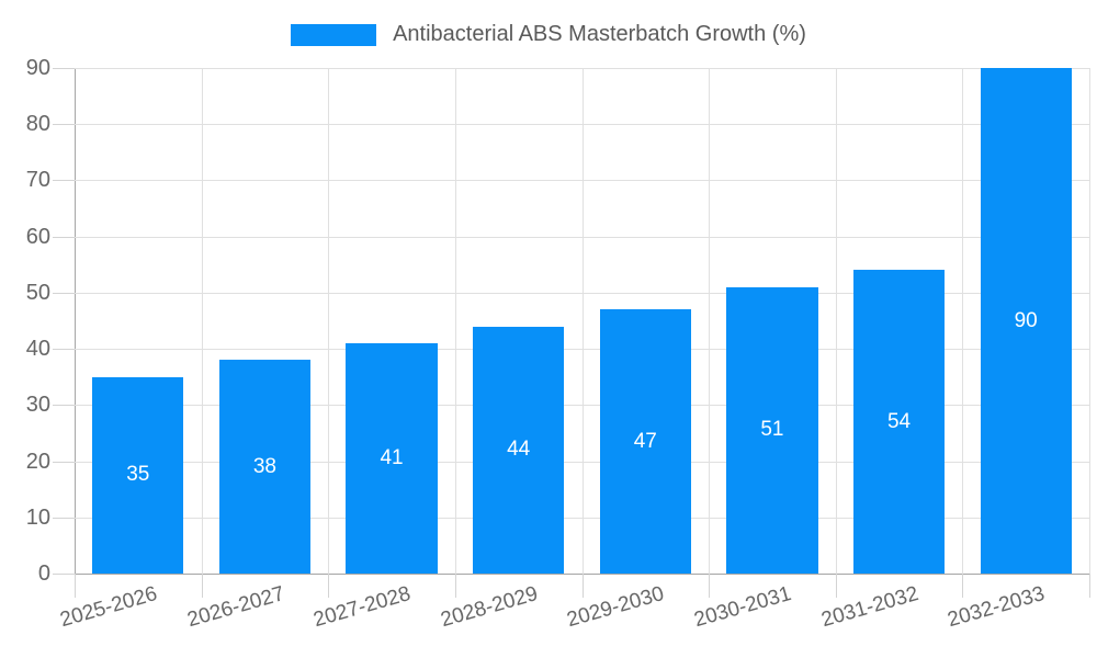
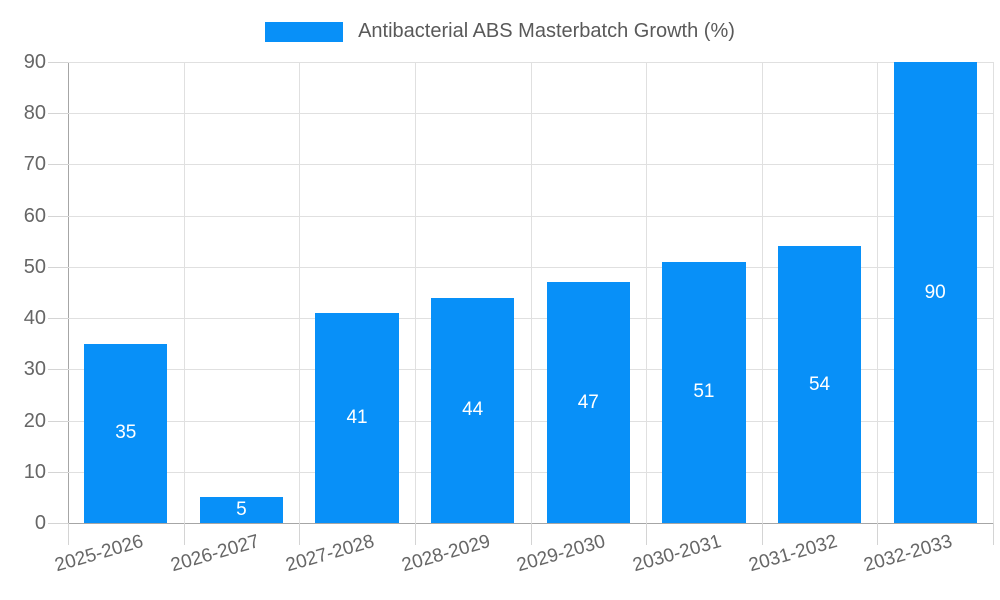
2026-2027: 38 -> 5
